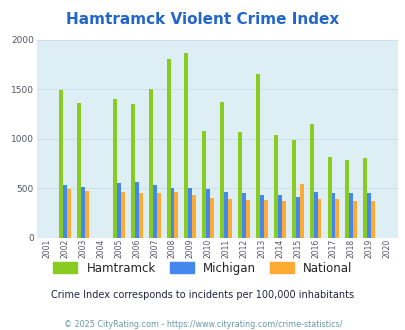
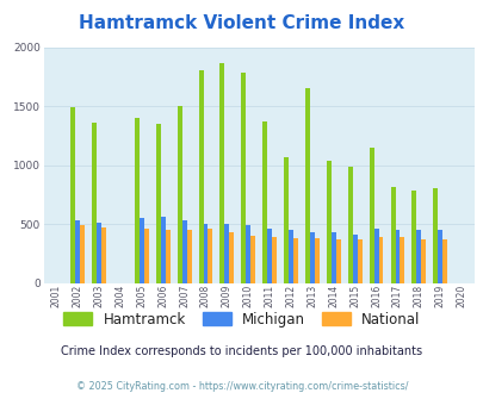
Hamtramck/2010: 1080 -> 1780
National/2015: 540 -> 370
